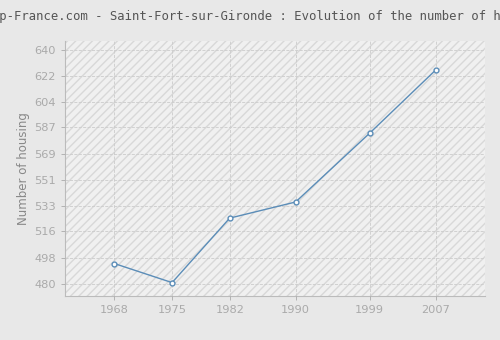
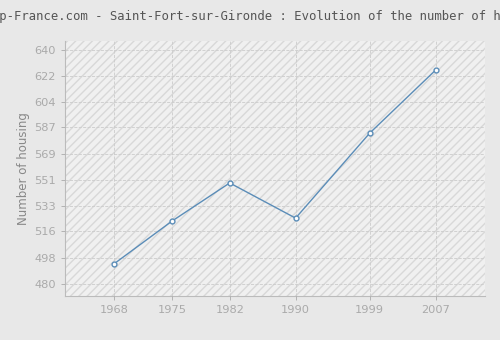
1975: 481 -> 523
1982: 525 -> 549
1990: 536 -> 525
